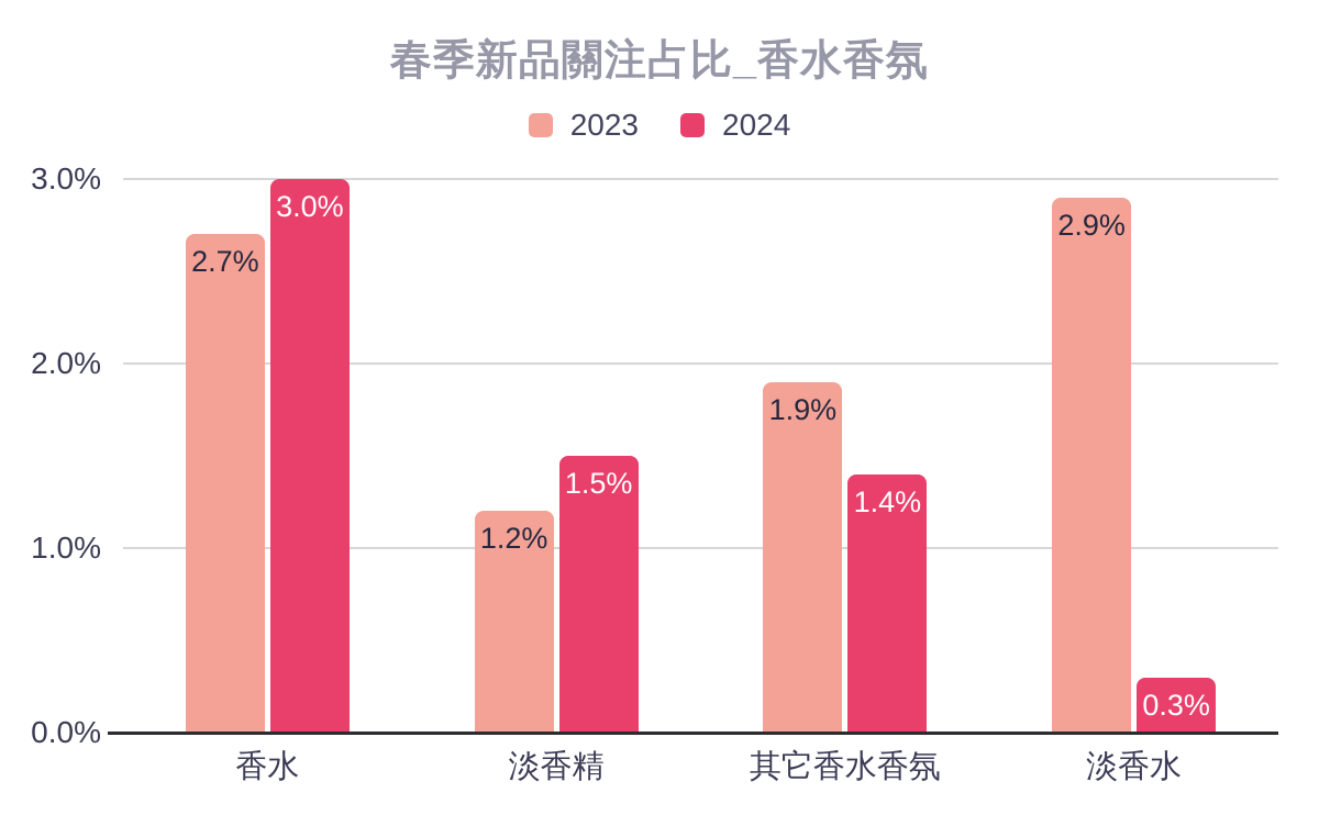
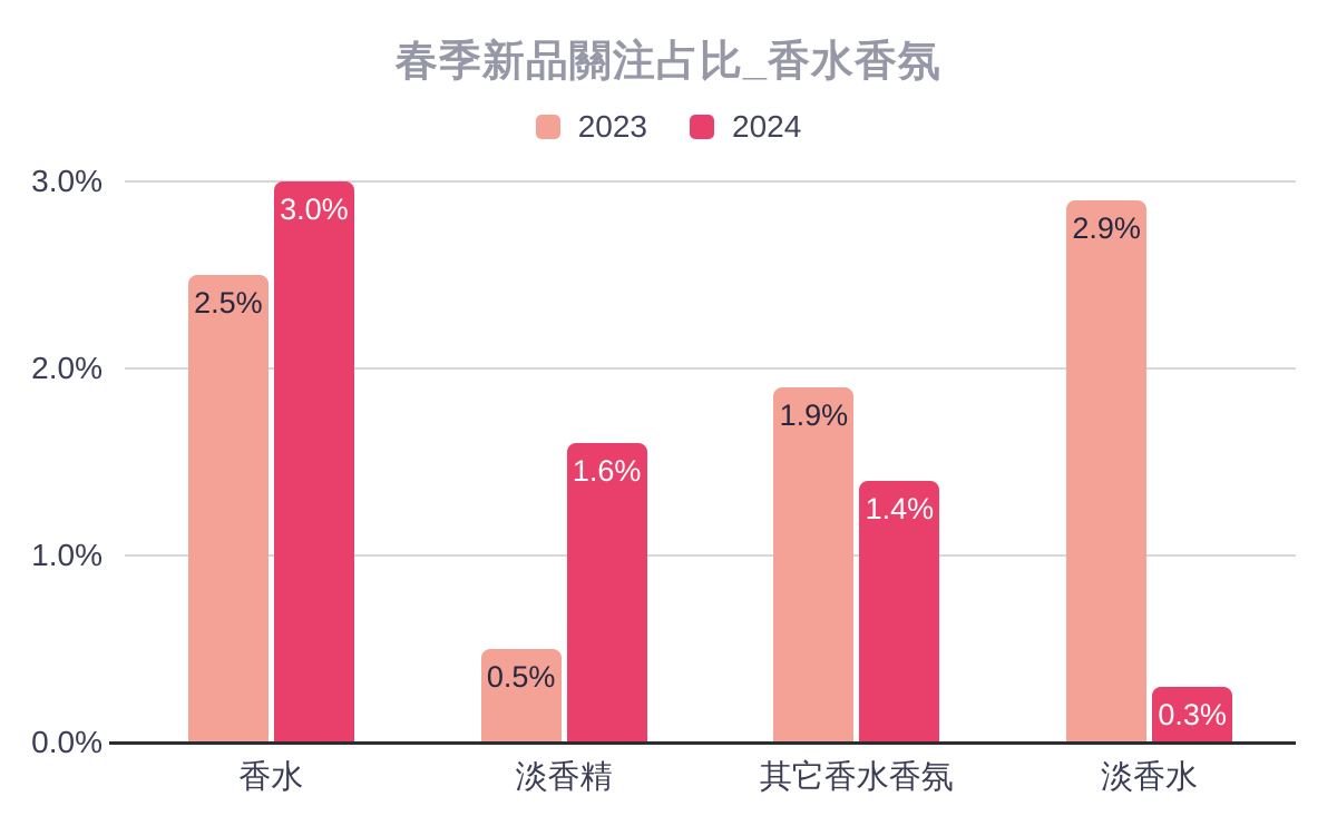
2023/香水: 2.7% -> 2.5%
2023/淡香精: 1.2% -> 0.5%
2024/淡香精: 1.5% -> 1.6%
